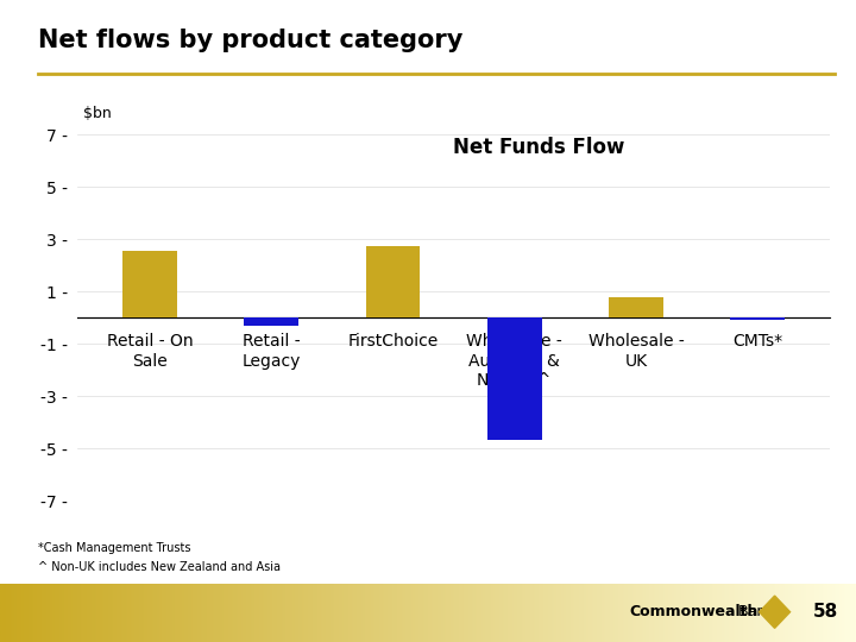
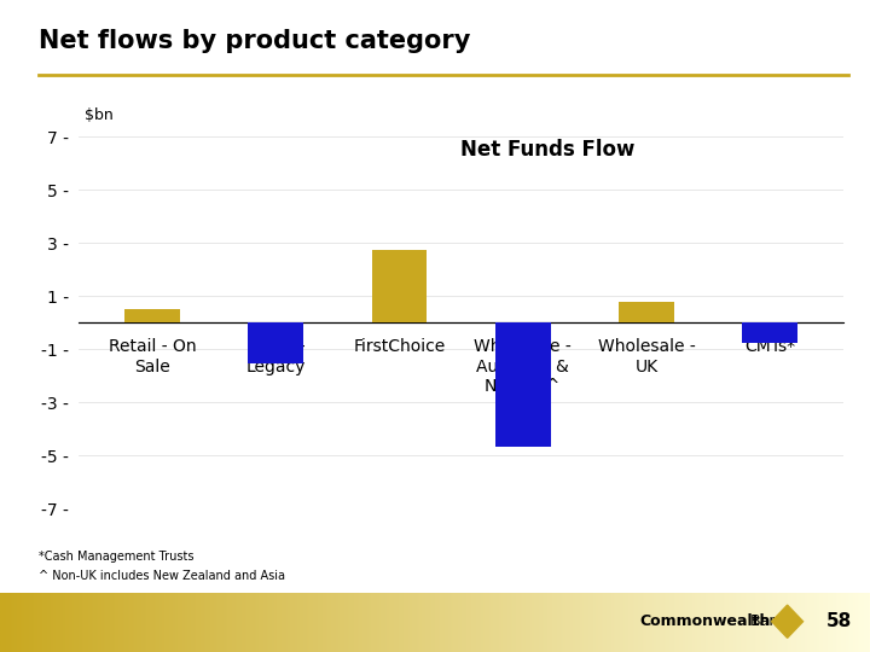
Retail - On Sale: 2.55 - -> 0.50 -
Retail - Legacy: -0.30 - -> -1.55 -
CMTs*: -0.10 - -> -0.75 -
